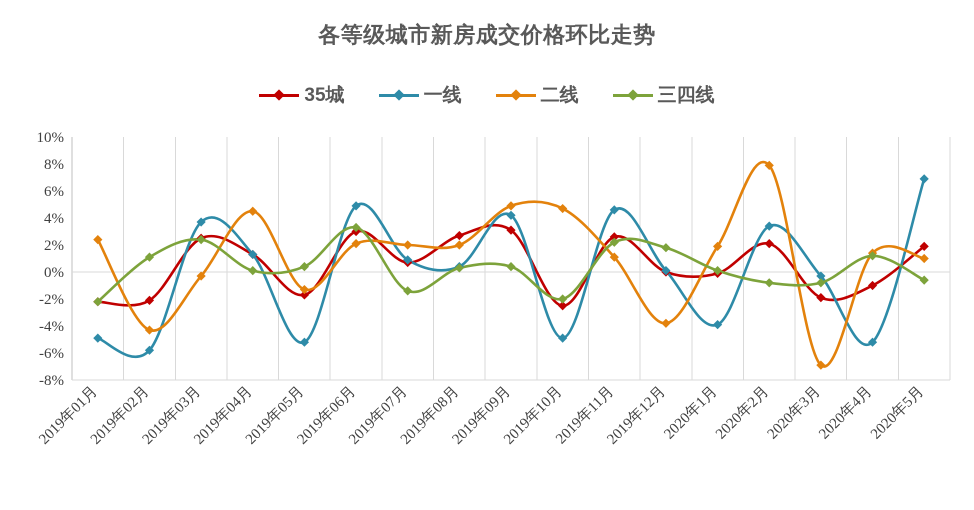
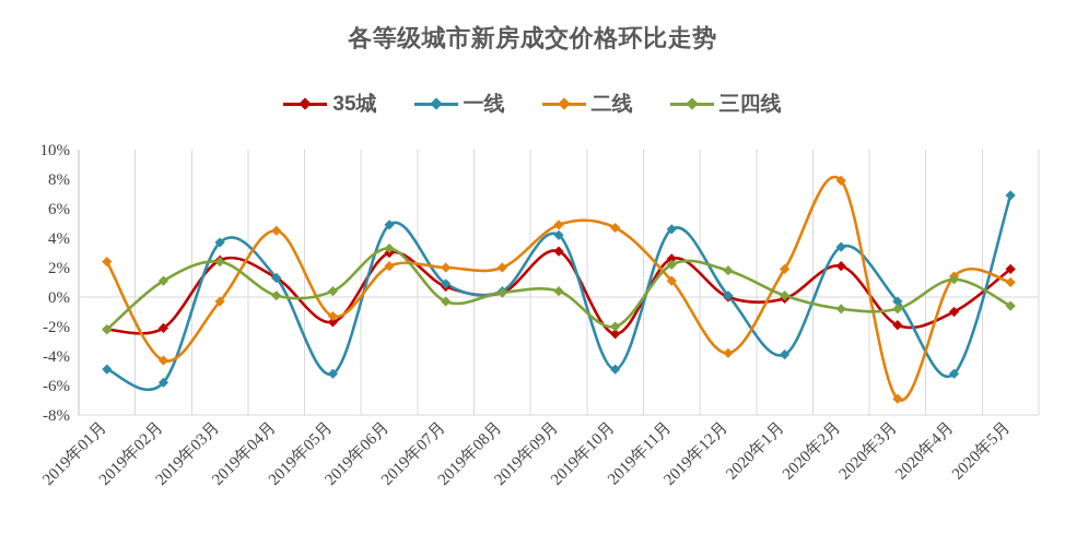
三四线/2019年07月: -1.4% -> -0.3%
35城/2019年08月: 2.7% -> 0.3%
